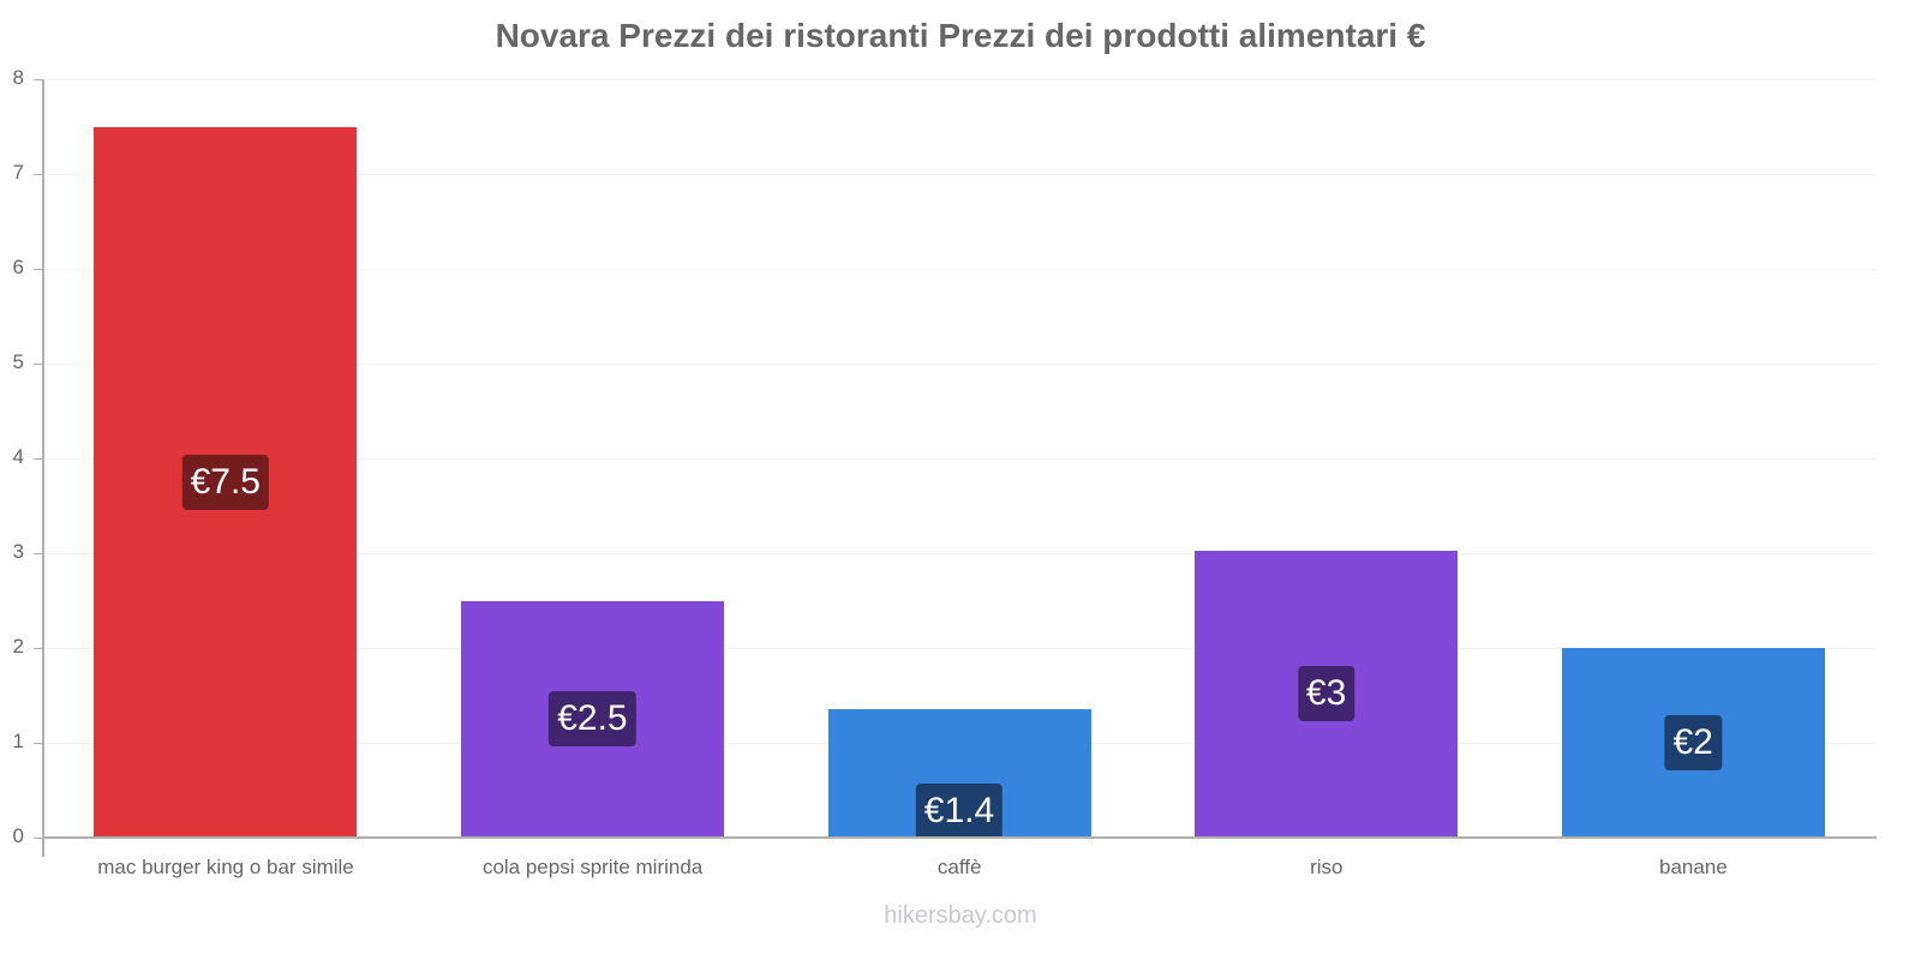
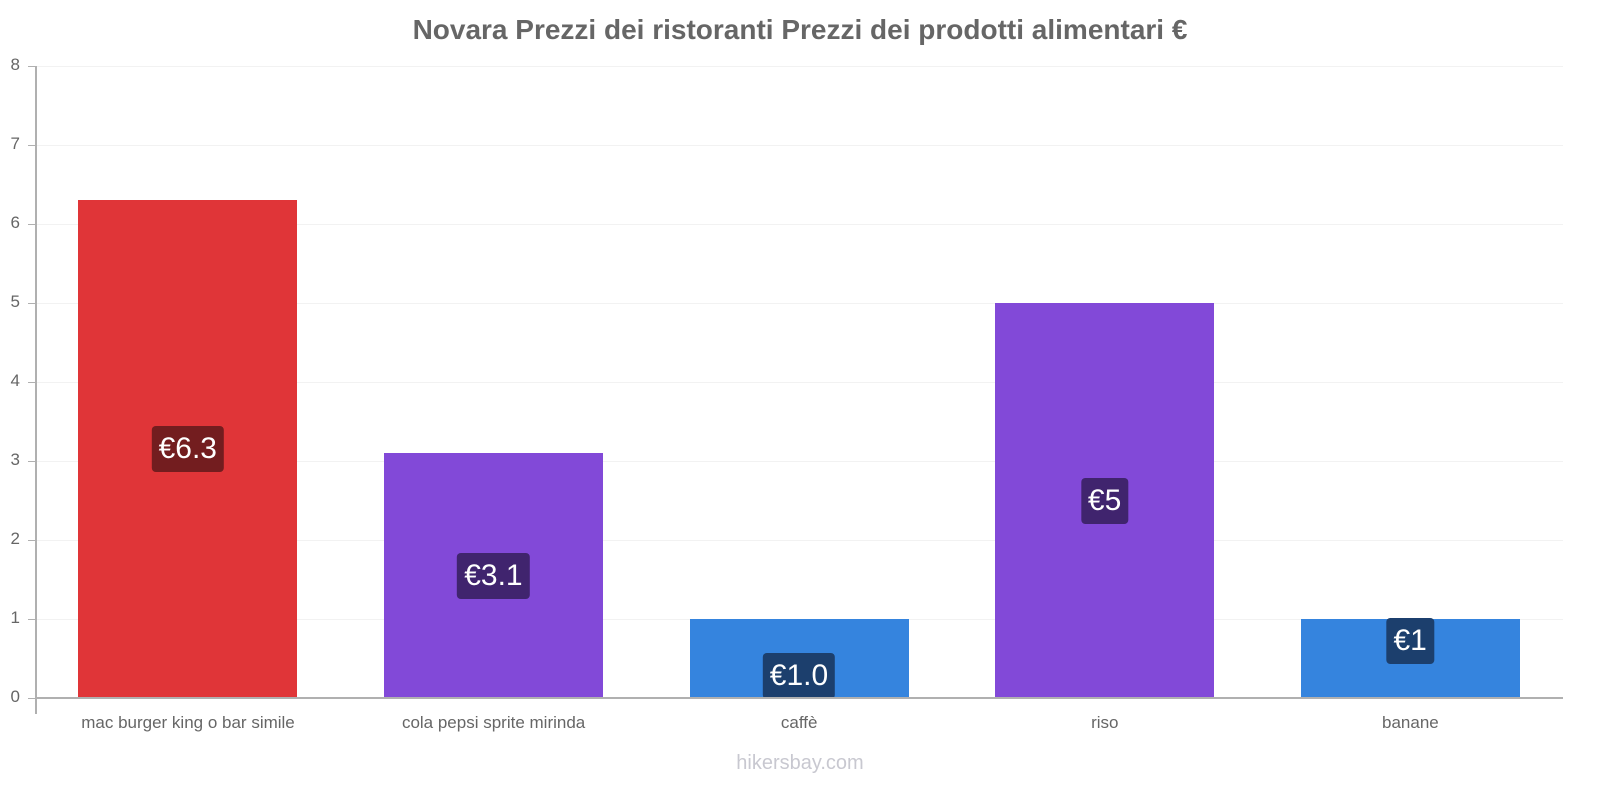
mac burger king o bar simile: €7.5 -> €6.3
cola pepsi sprite mirinda: €2.5 -> €3.1
caffè: €1.4 -> €1.0
riso: €3 -> €5
banane: €2 -> €1
